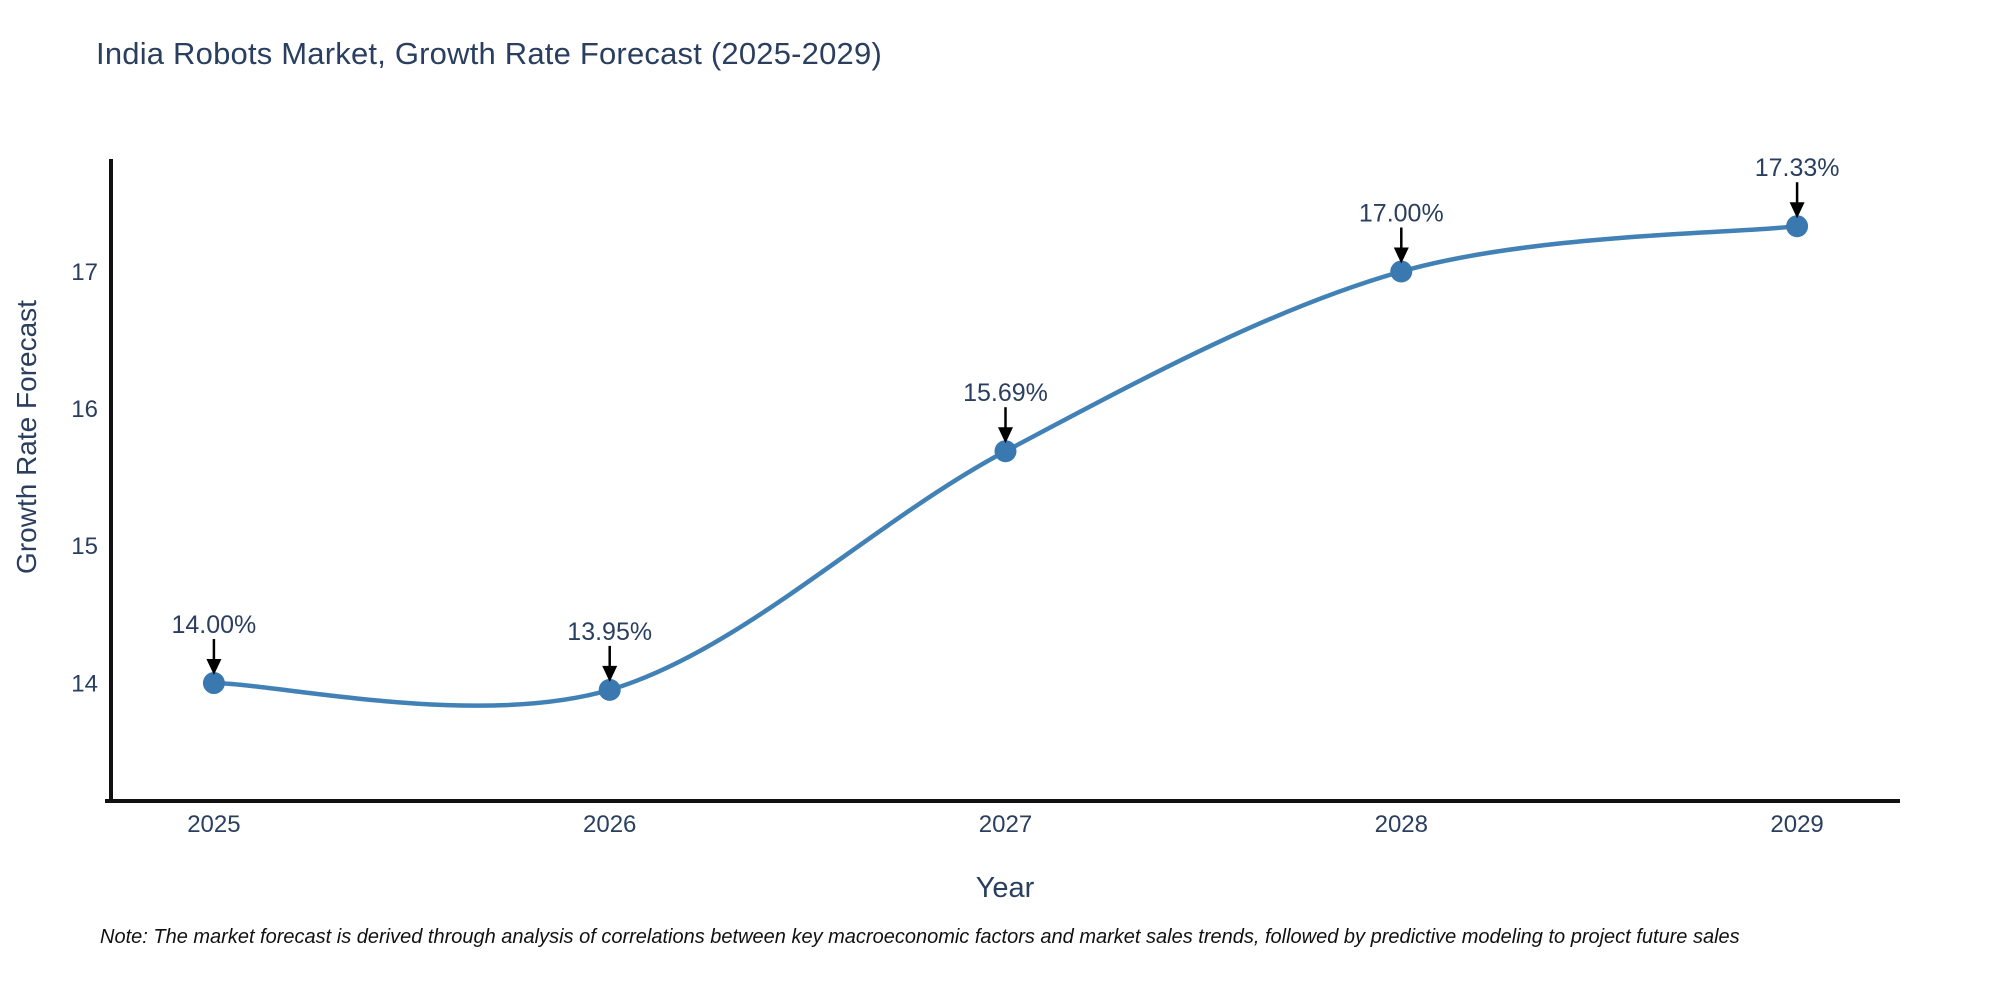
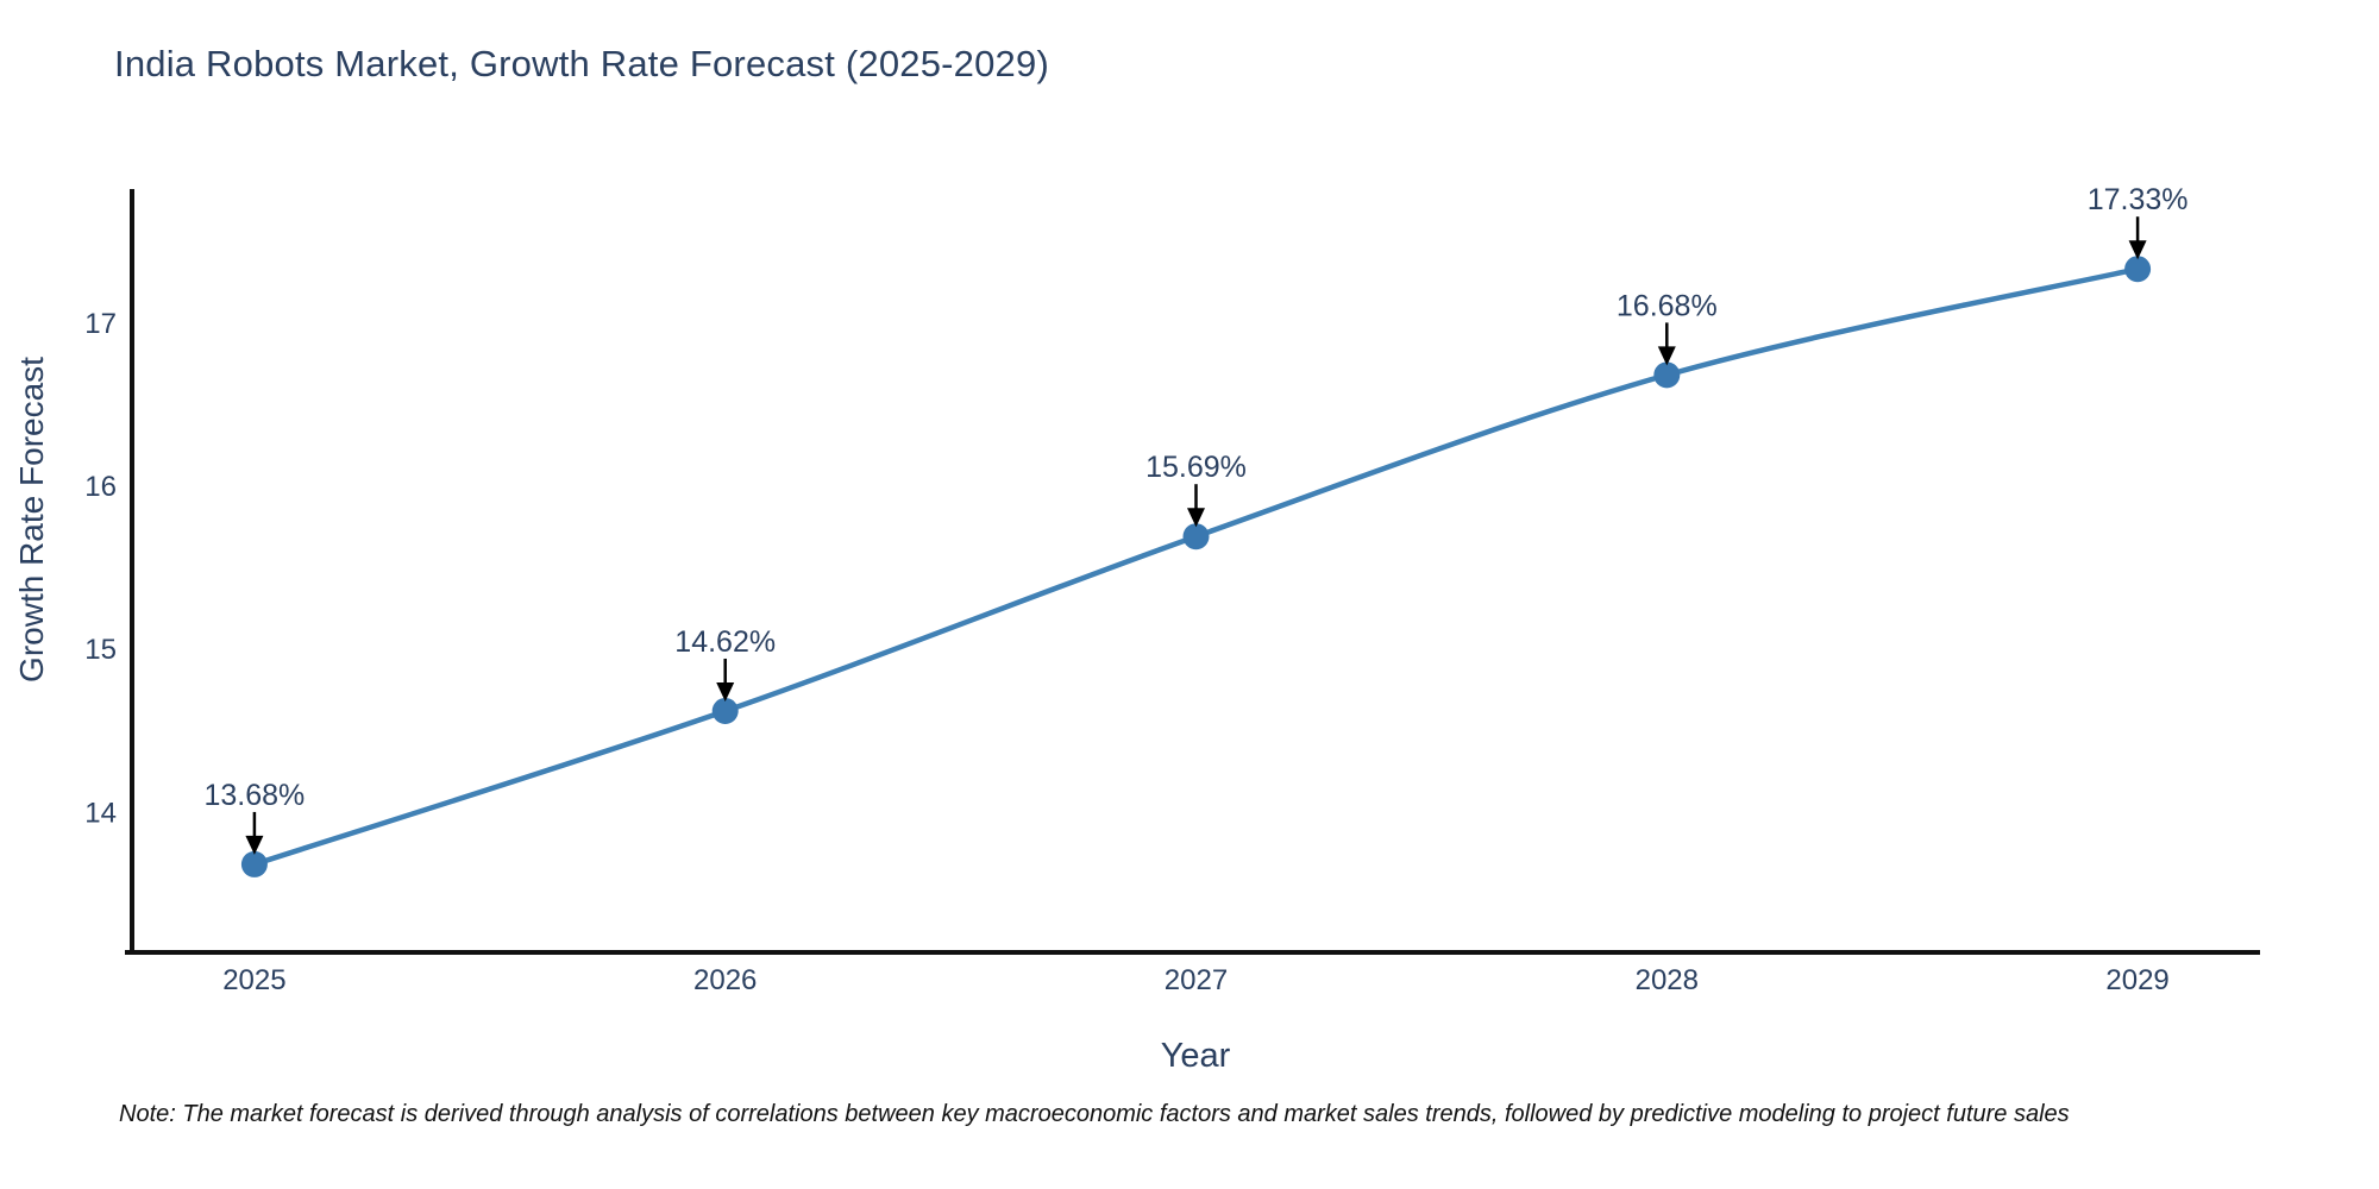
2025: 14.00% -> 13.68%
2026: 13.95% -> 14.62%
2028: 17.00% -> 16.68%
